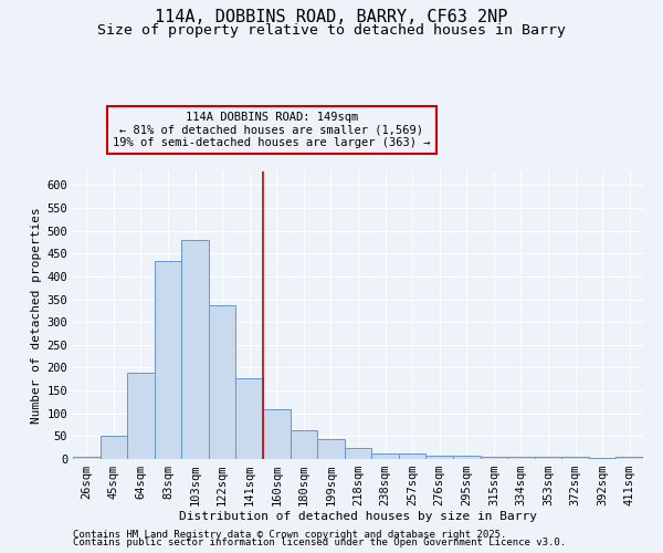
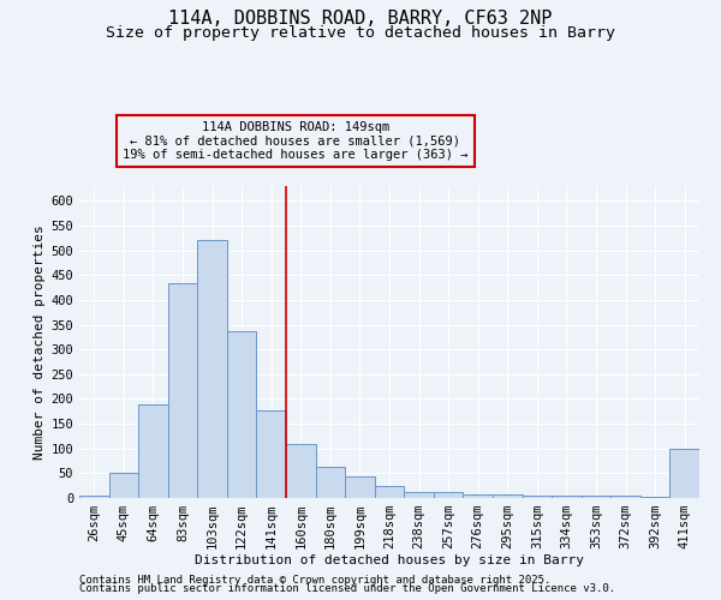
103sqm: 480 -> 520
411sqm: 4 -> 100
